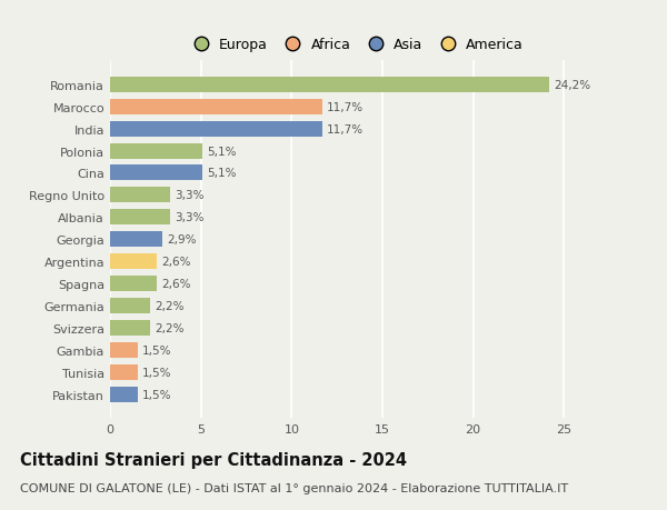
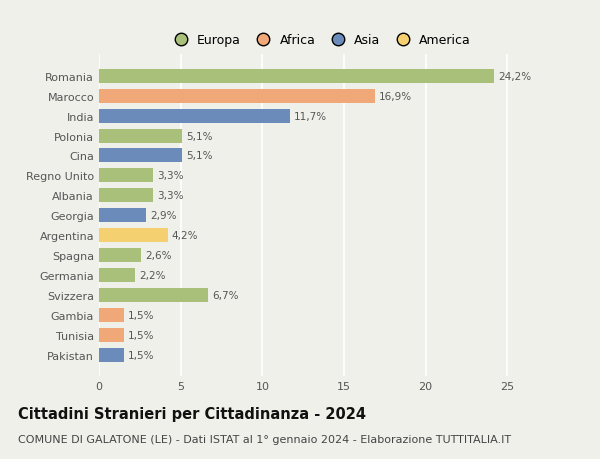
Marocco: 11,7% -> 16,9%
Argentina: 2,6% -> 4,2%
Svizzera: 2,2% -> 6,7%
